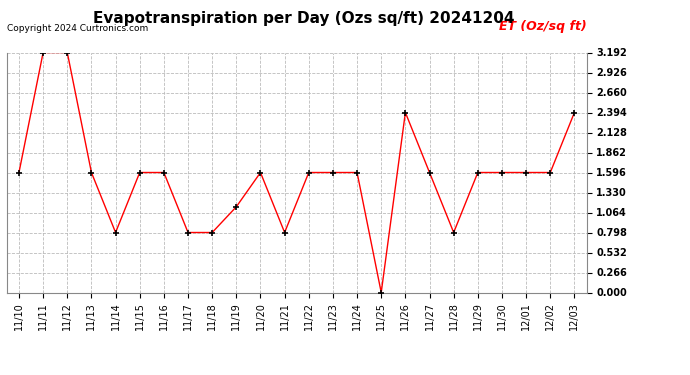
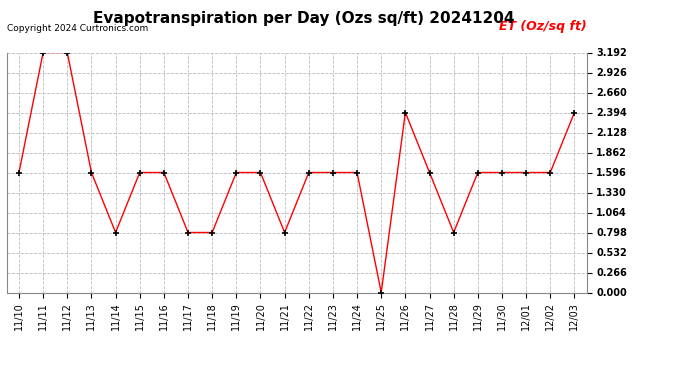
11/19: 1.14 -> 1.60
